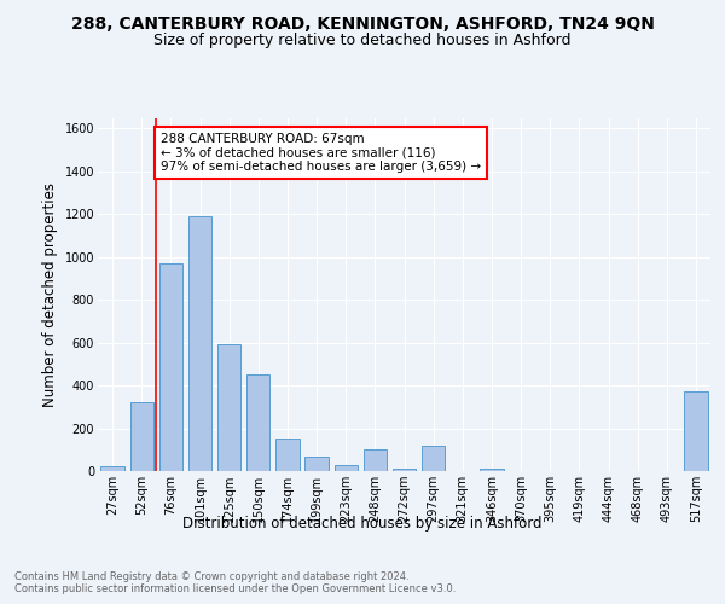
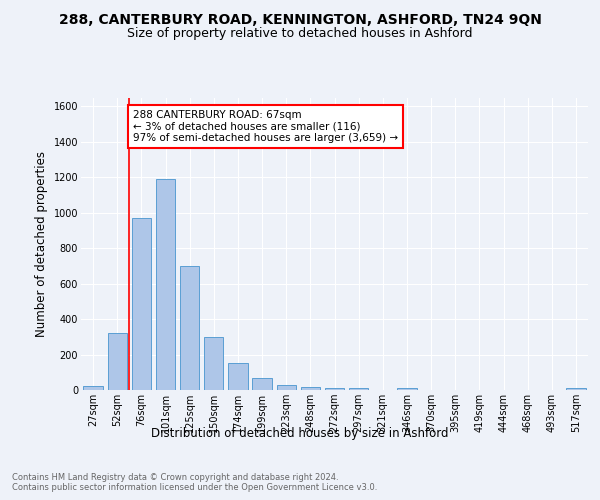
125sqm: 590 -> 700
150sqm: 450 -> 300
248sqm: 100 -> 20
297sqm: 120 -> 10
517sqm: 370 -> 10
